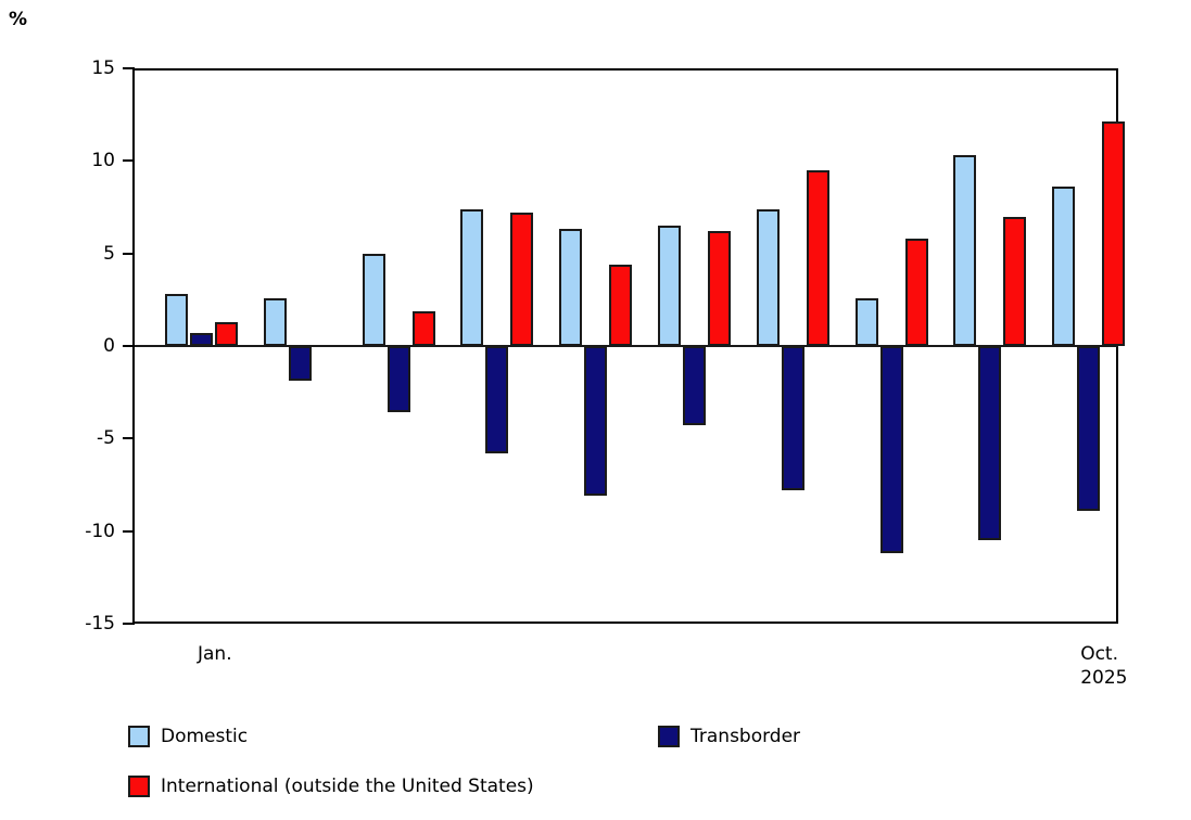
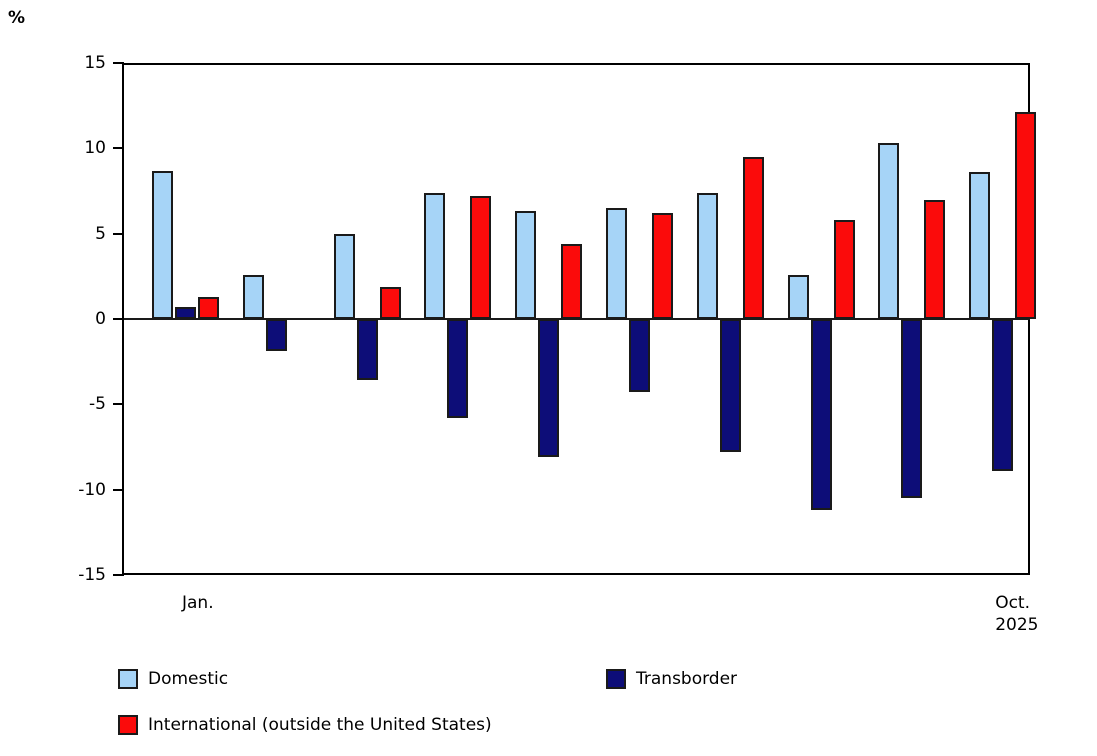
Domestic/Jan.: 2.8 -> 8.7
